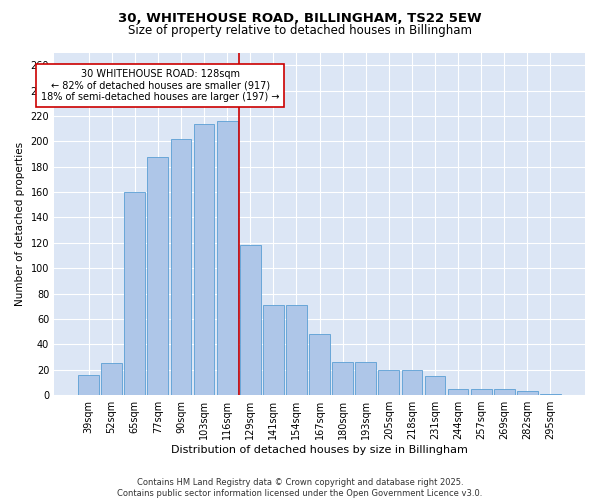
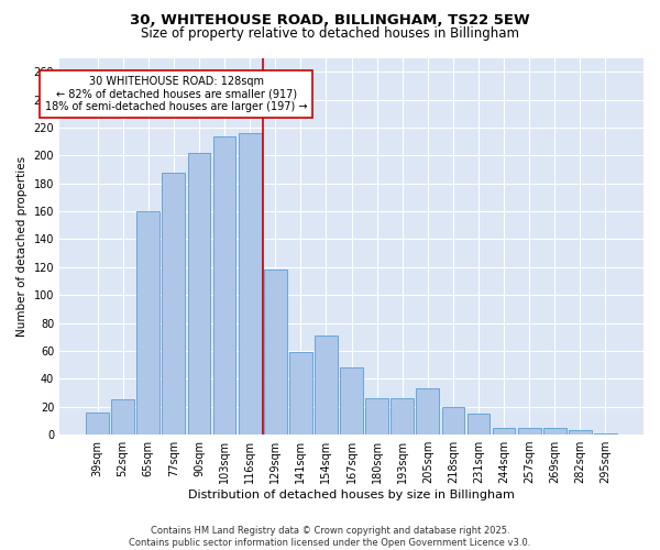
141sqm: 71 -> 59
205sqm: 20 -> 33
